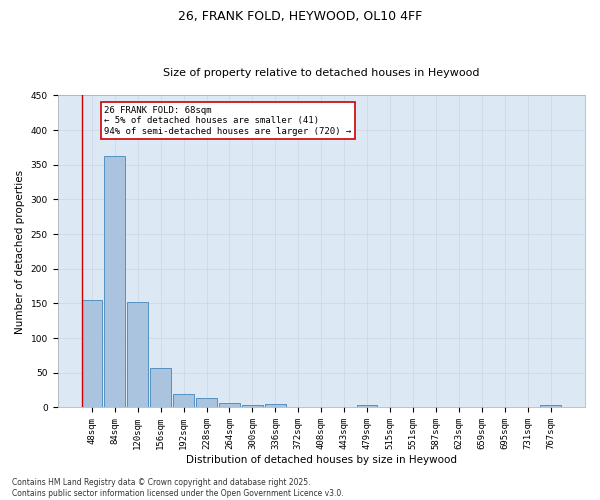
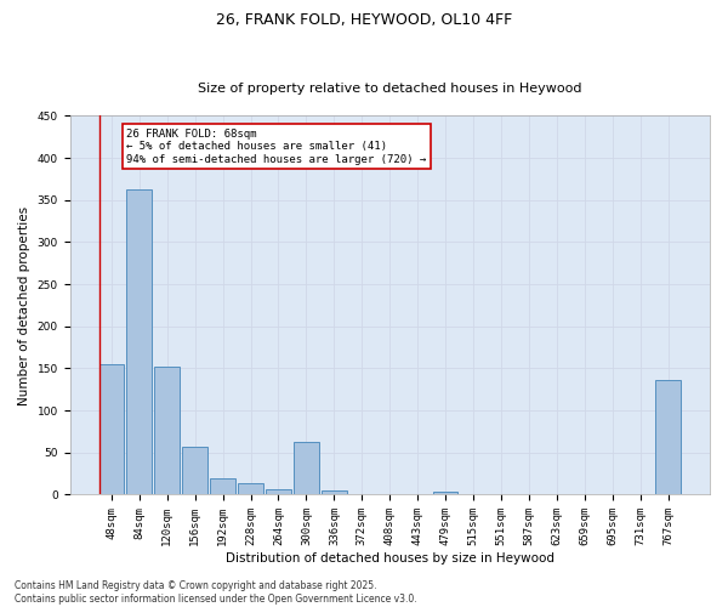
300sqm: 4 -> 62
767sqm: 4 -> 136
